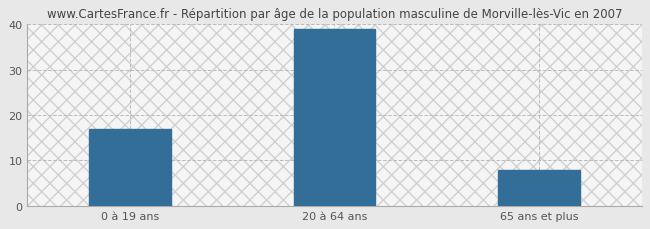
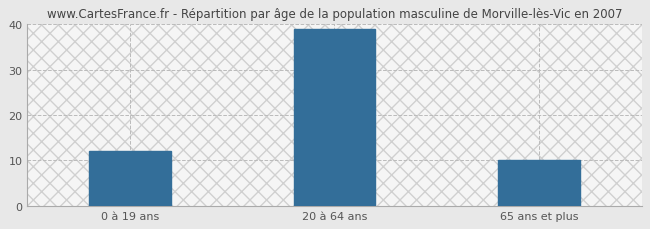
0 à 19 ans: 17 -> 12
65 ans et plus: 8 -> 10
